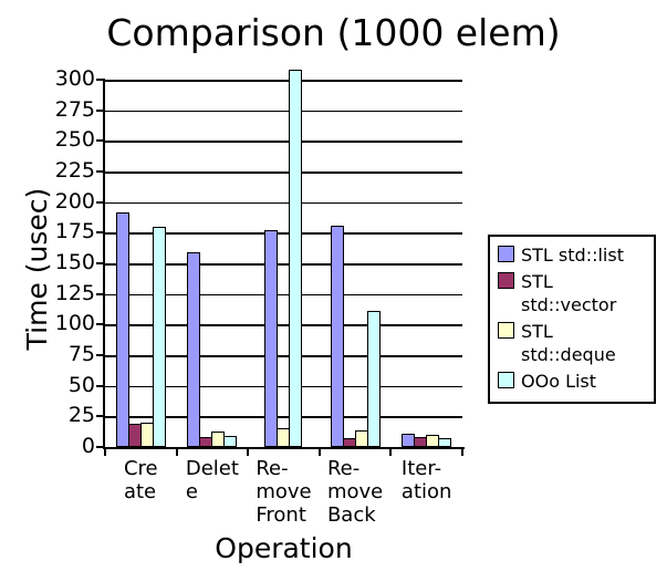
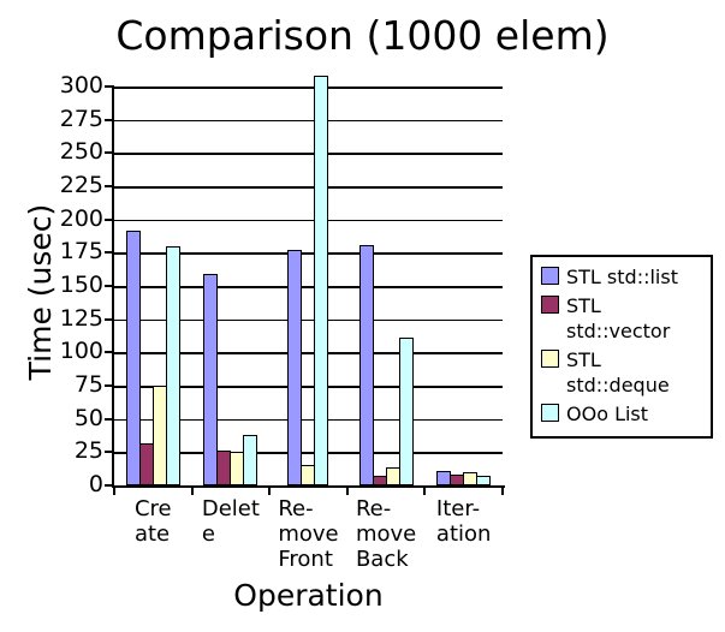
STL std::vector/Create: 19 -> 32
STL std::deque/Create: 20 -> 75
STL std::vector/Delete: 8 -> 26
STL std::deque/Delete: 13 -> 25
OOo List/Delete: 9 -> 38
